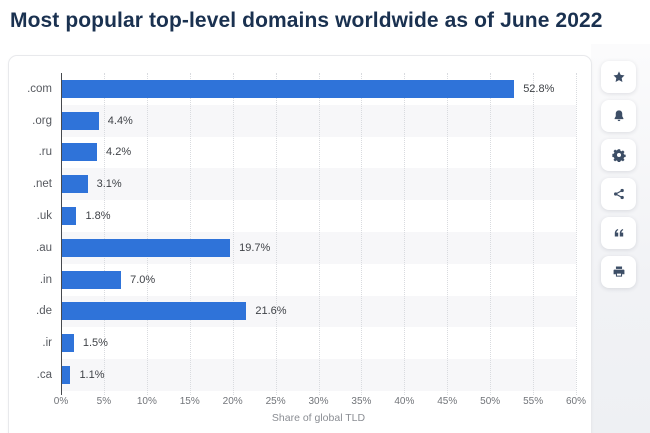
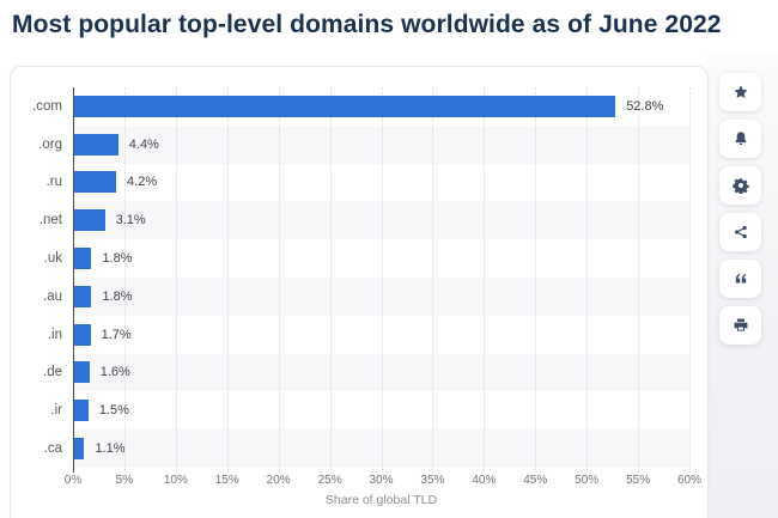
.au: 19.7% -> 1.8%
.in: 7.0% -> 1.7%
.de: 21.6% -> 1.6%
